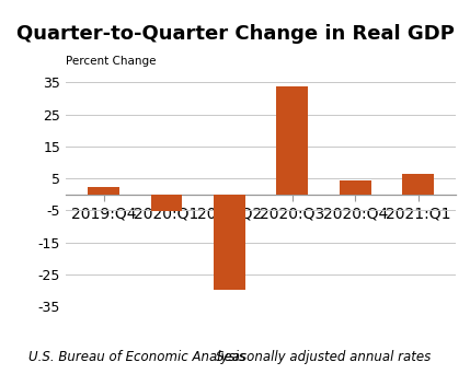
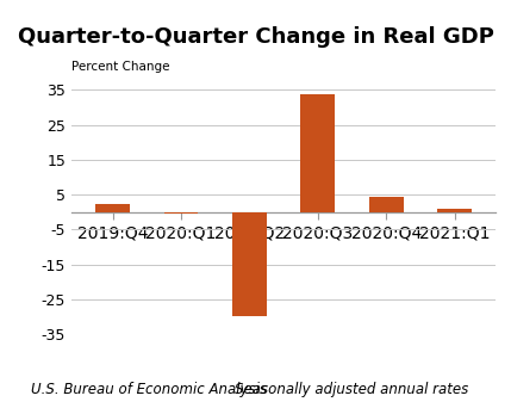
2020:Q1: -5.1 -> -0.5
2021:Q1: 6.3 -> 1.0
